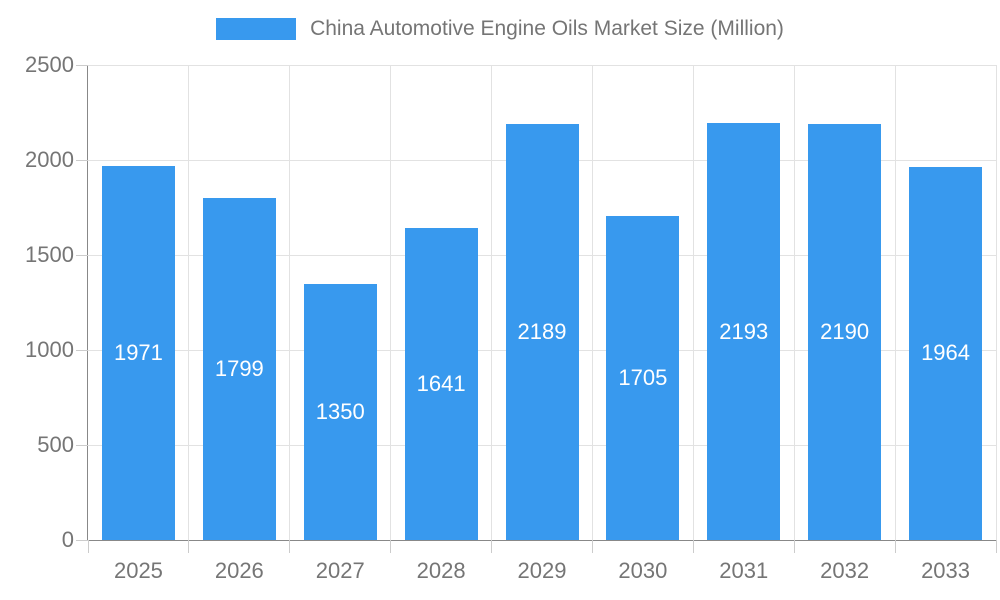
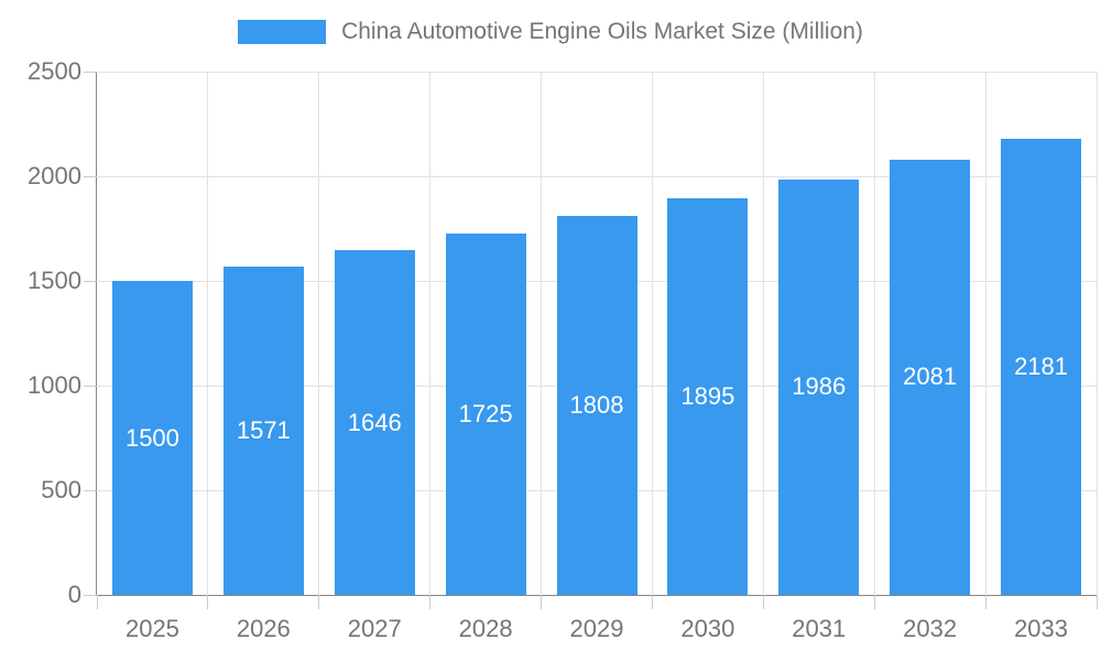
2025: 1971 -> 1500
2026: 1799 -> 1571
2027: 1350 -> 1646
2028: 1641 -> 1725
2029: 2189 -> 1808
2030: 1705 -> 1895
2031: 2193 -> 1986
2032: 2190 -> 2081
2033: 1964 -> 2181
